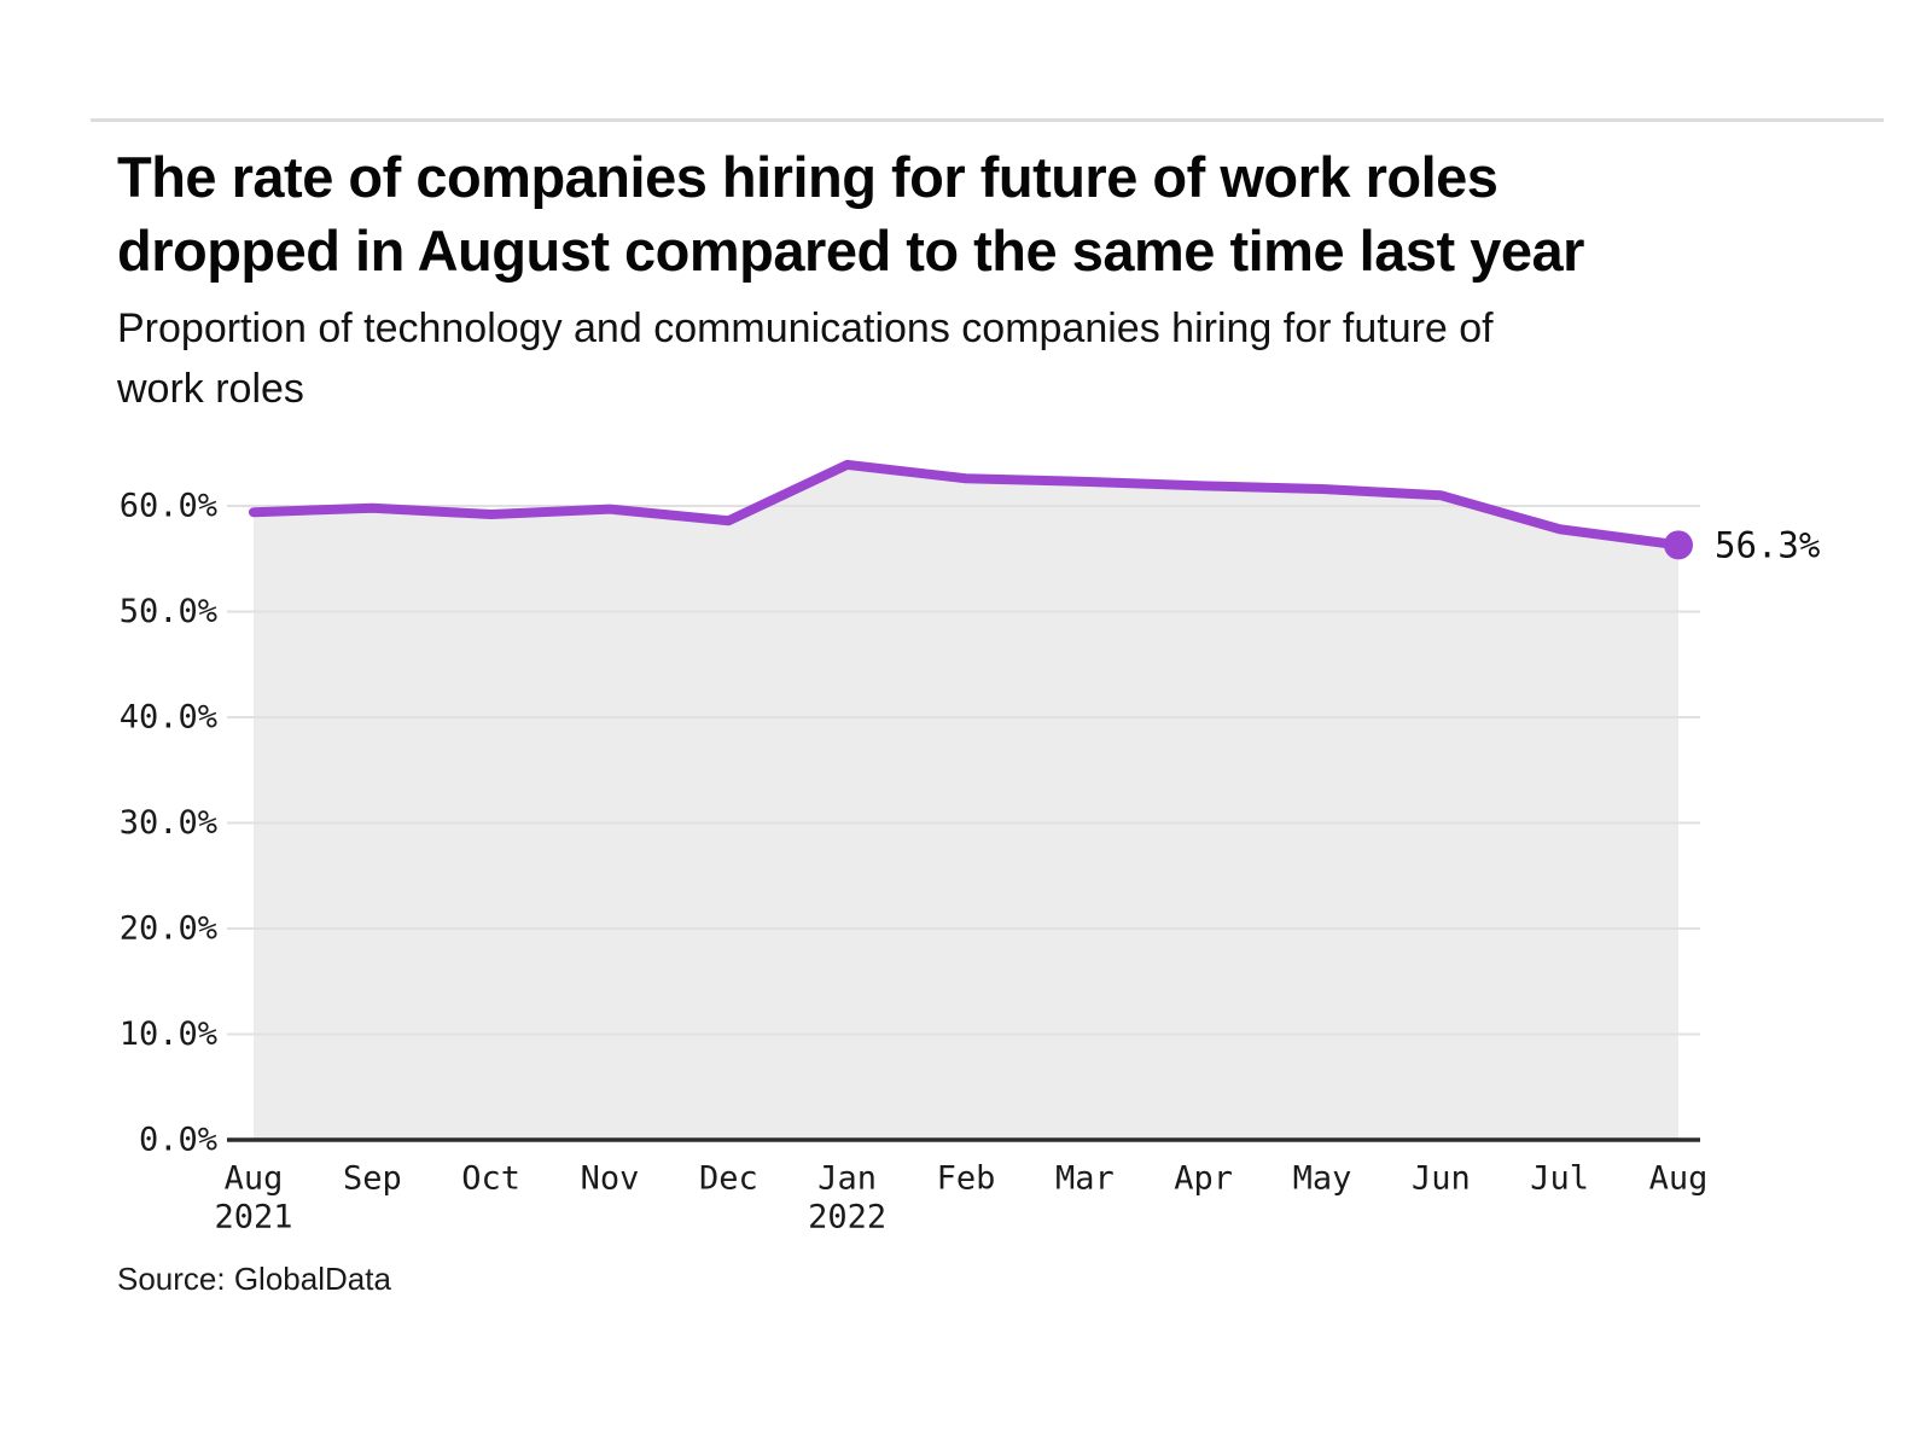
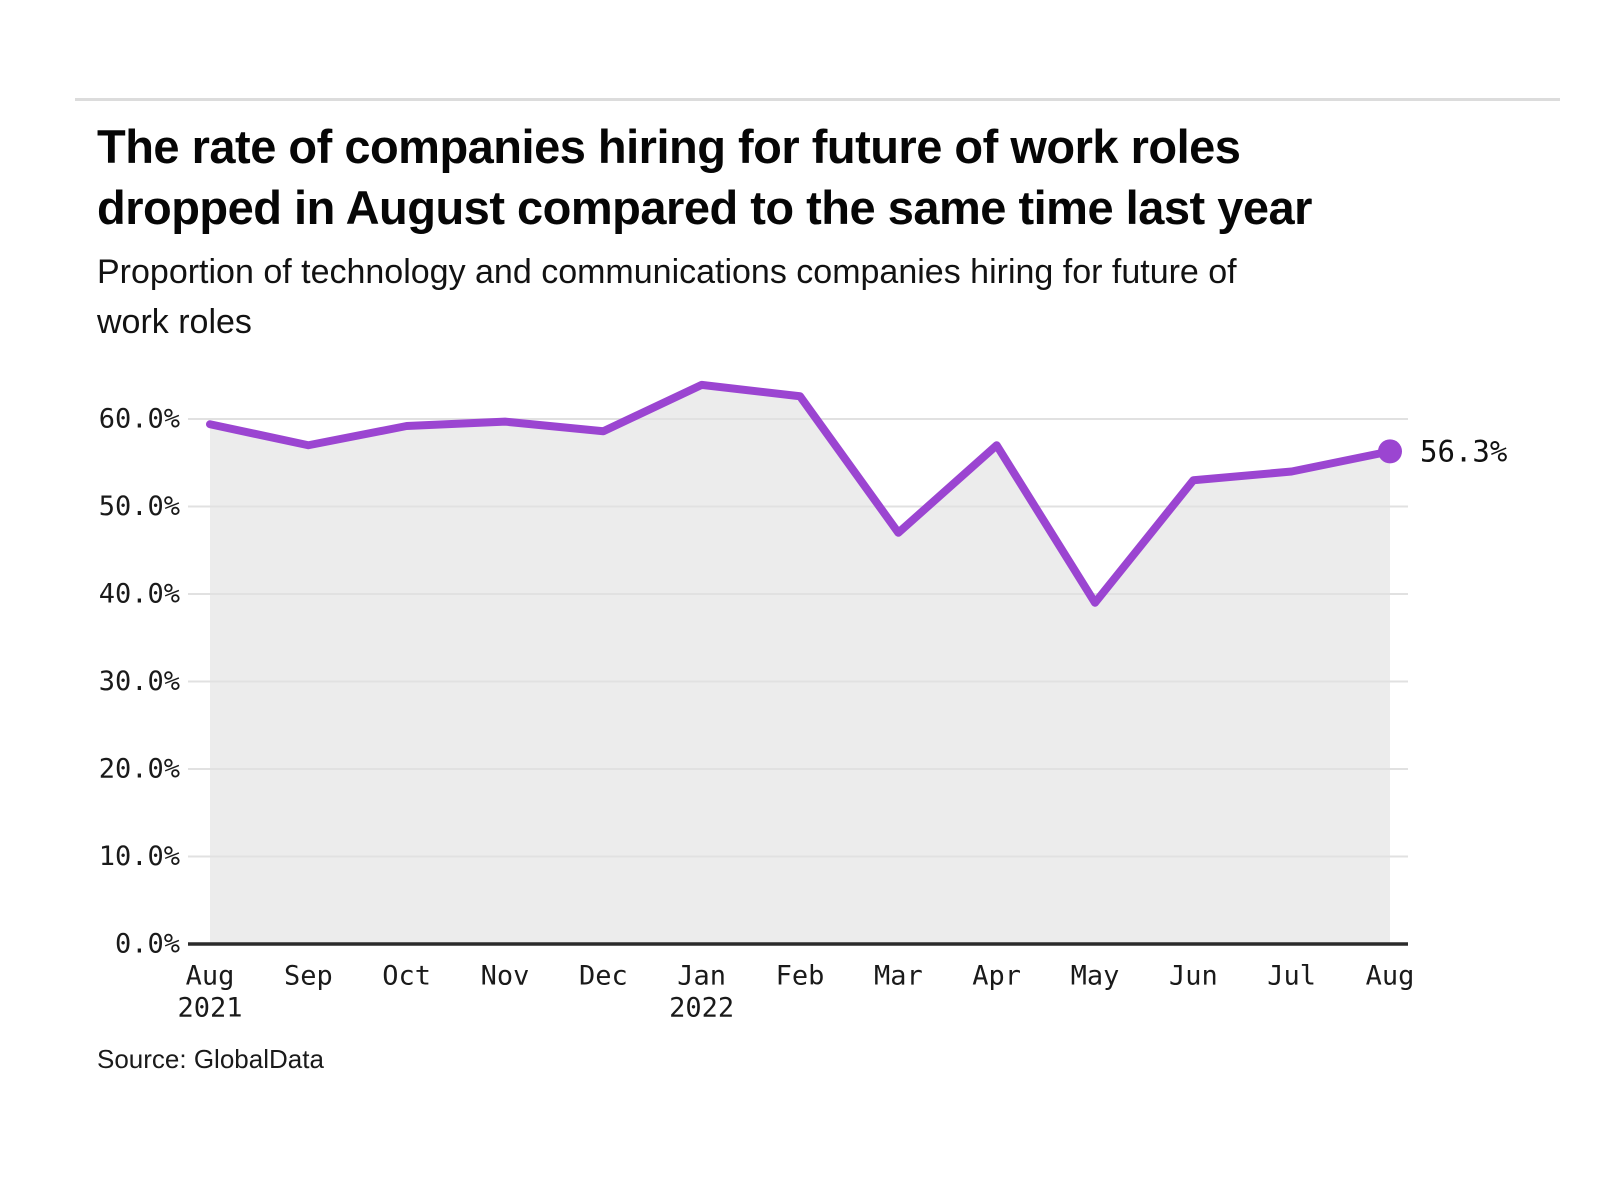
Sep: 60% -> 57%
Mar: 62% -> 47%
Apr: 62% -> 57%
May: 62% -> 39%
Jun: 61% -> 53%
Jul: 58% -> 54%
